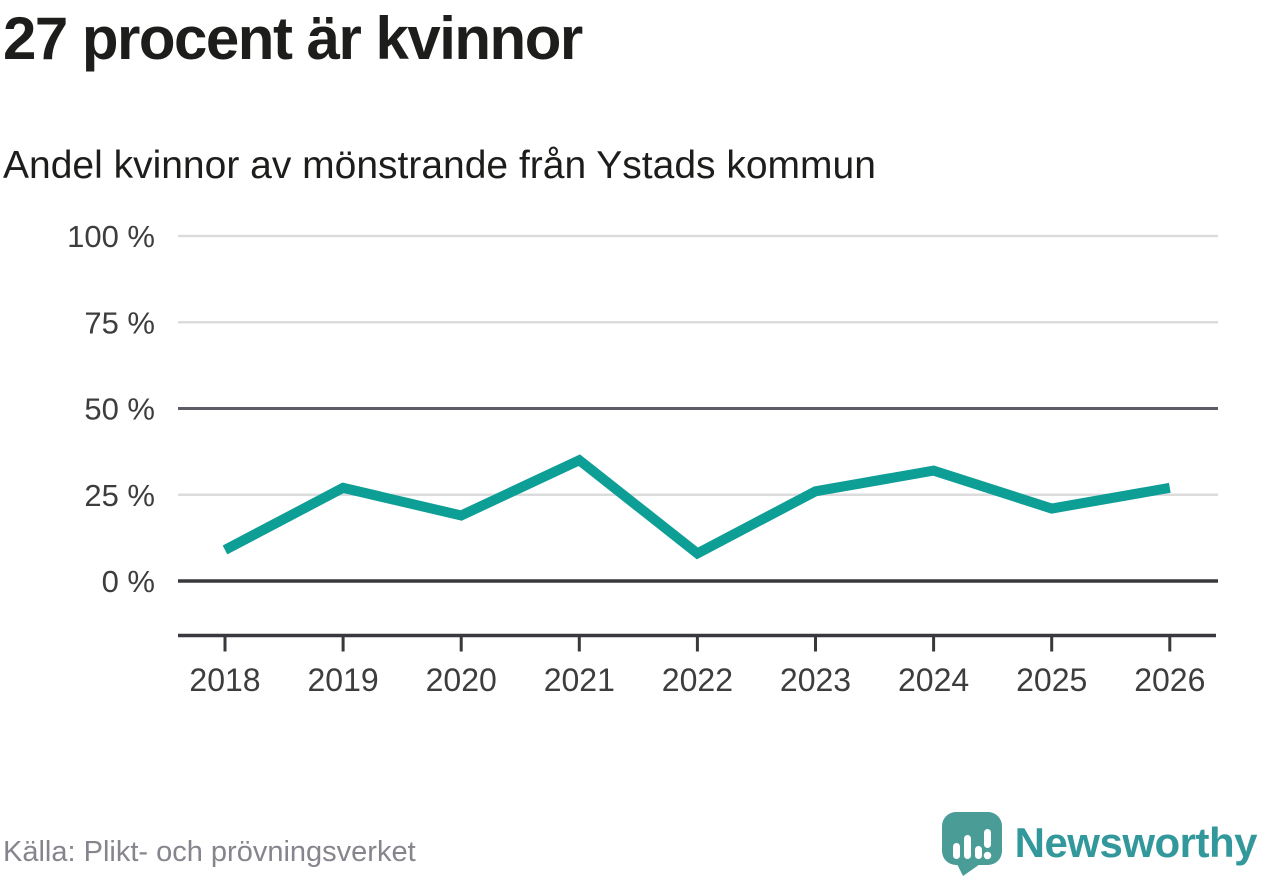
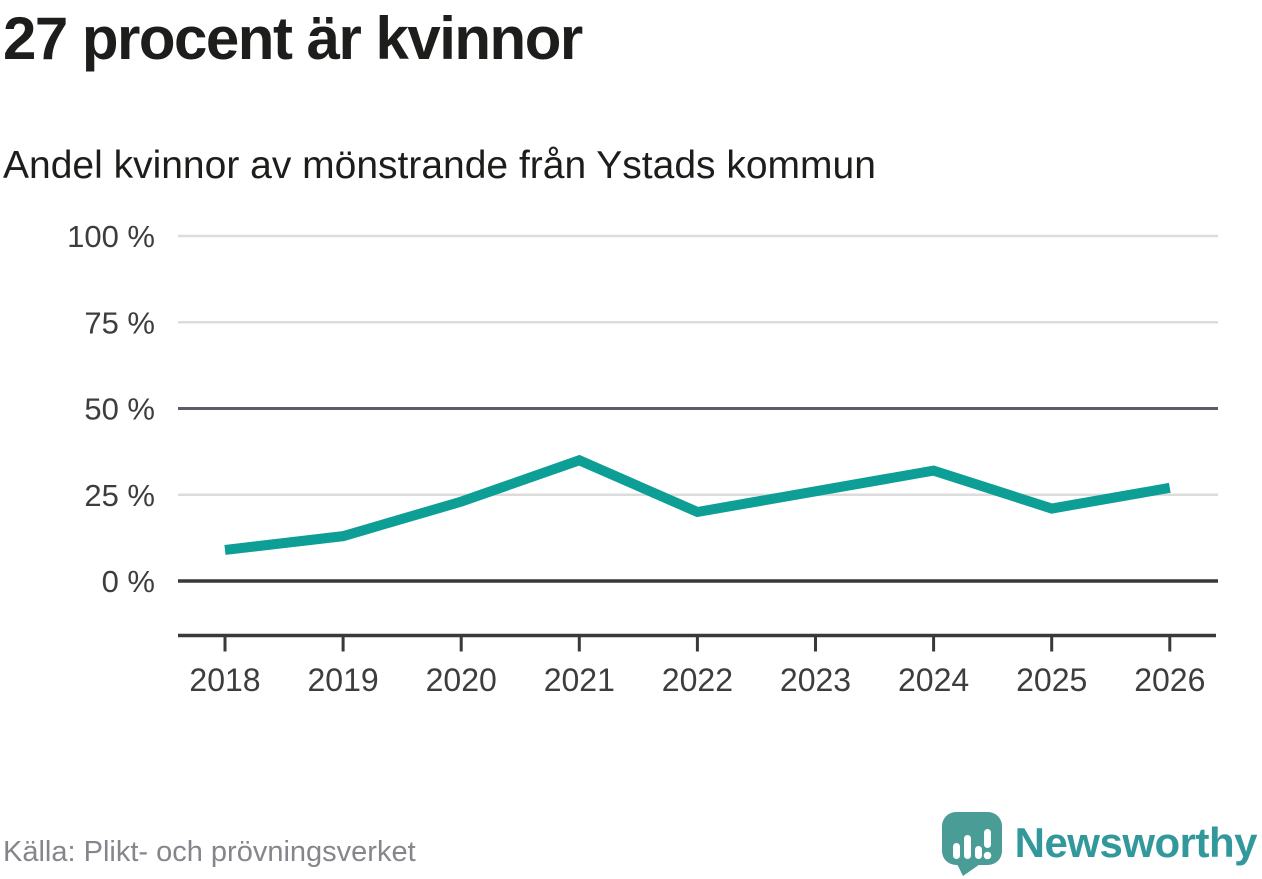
2019: 27% -> 13%
2020: 19% -> 23%
2022: 8% -> 20%
